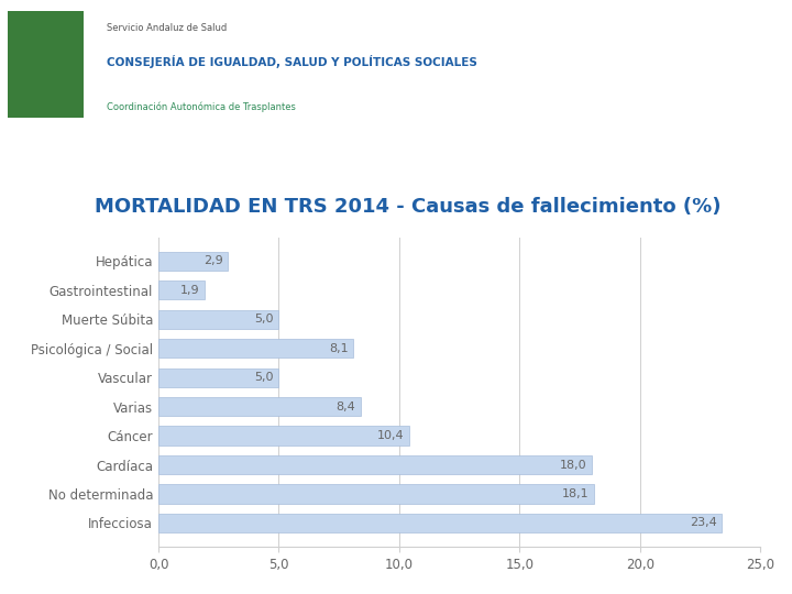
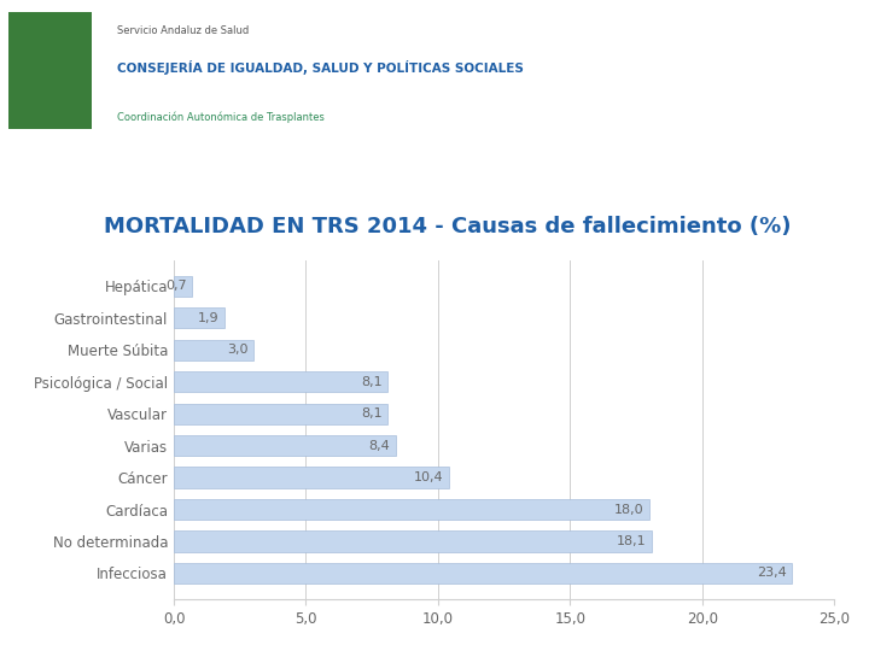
Hepática: 2,9 -> 0,7
Muerte Súbita: 5,0 -> 3,0
Vascular: 5,0 -> 8,1
